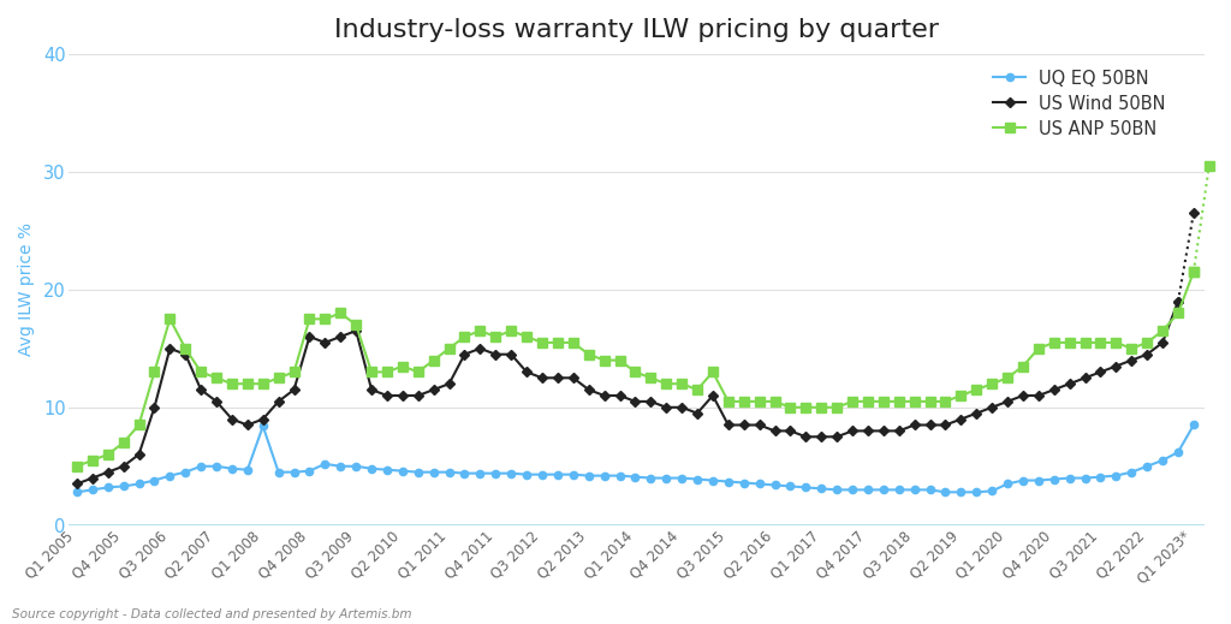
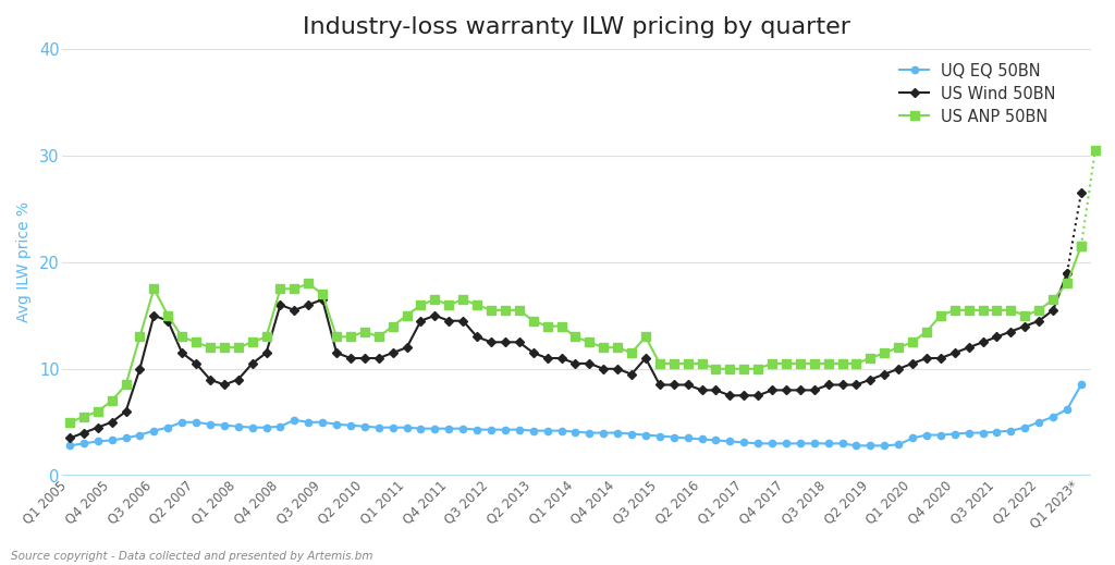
UQ EQ 50BN/Q1 2008: 8.4 -> 4.6
